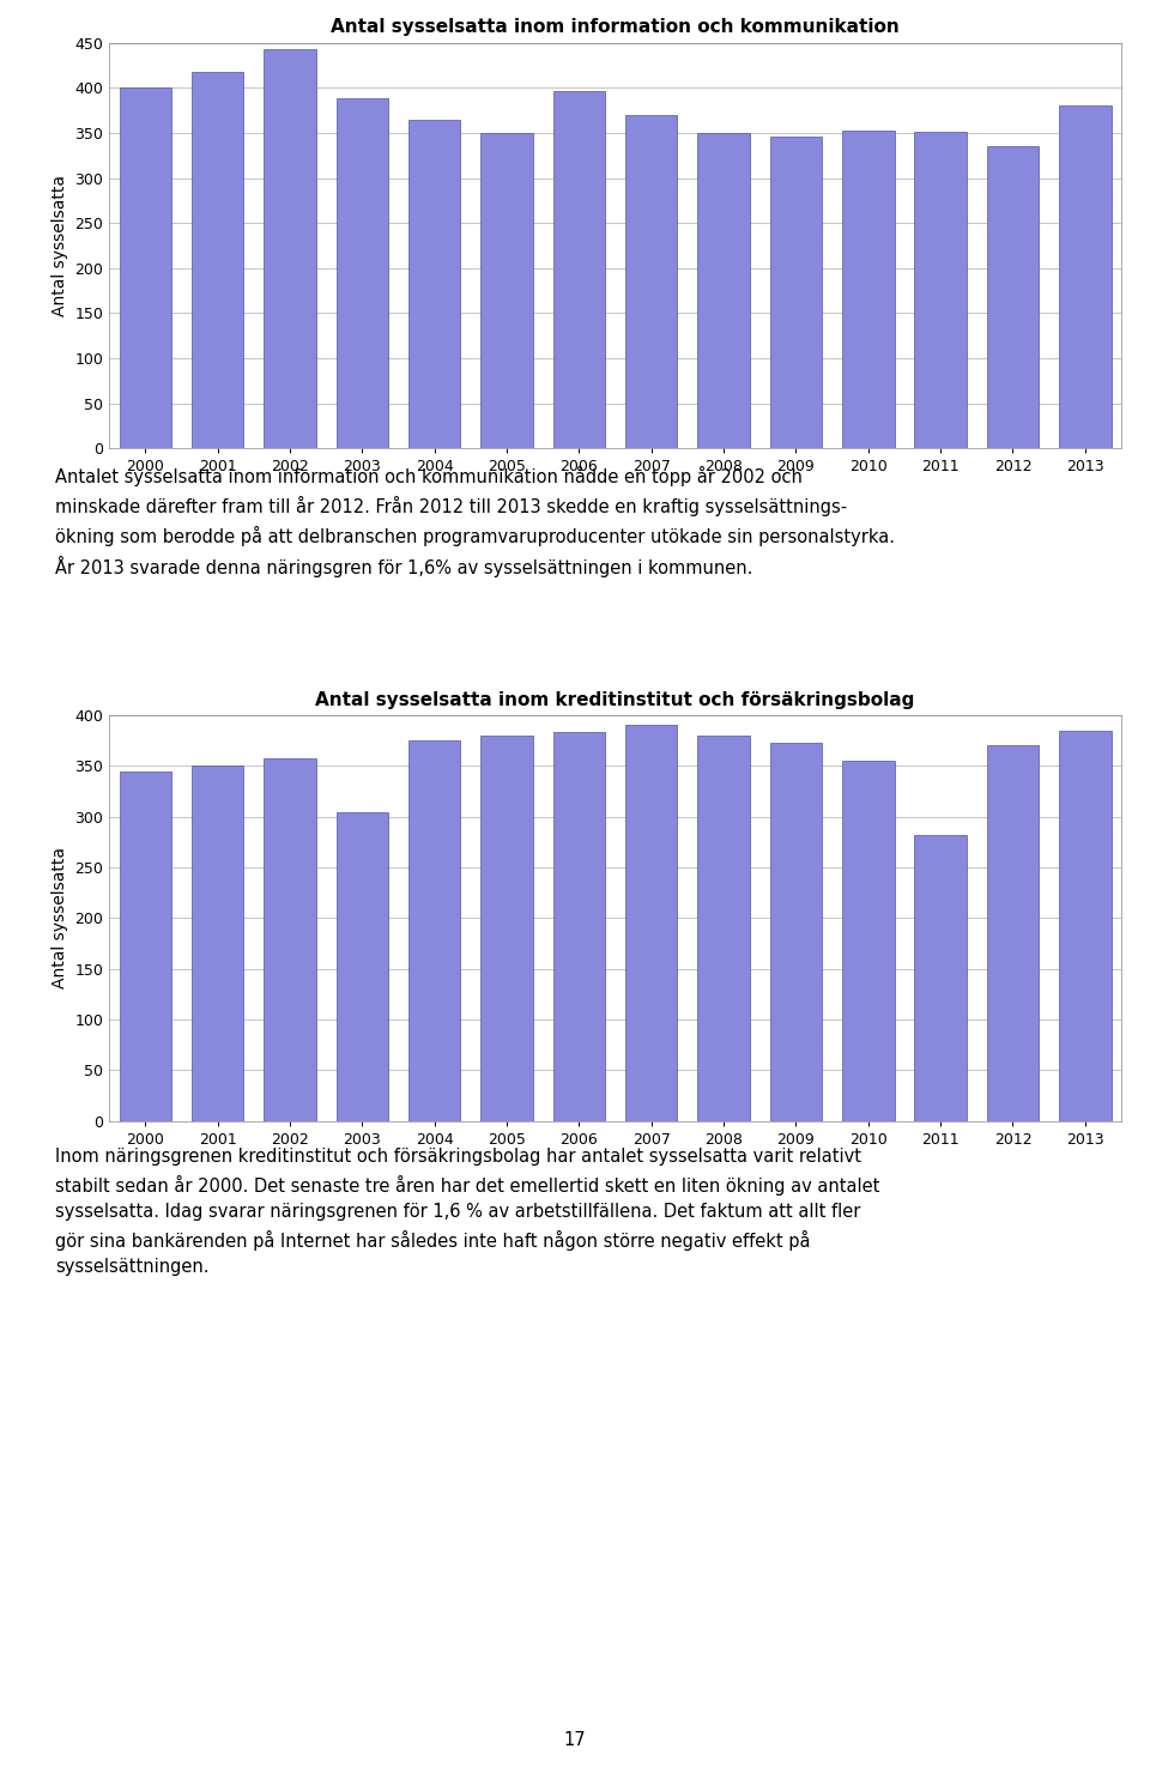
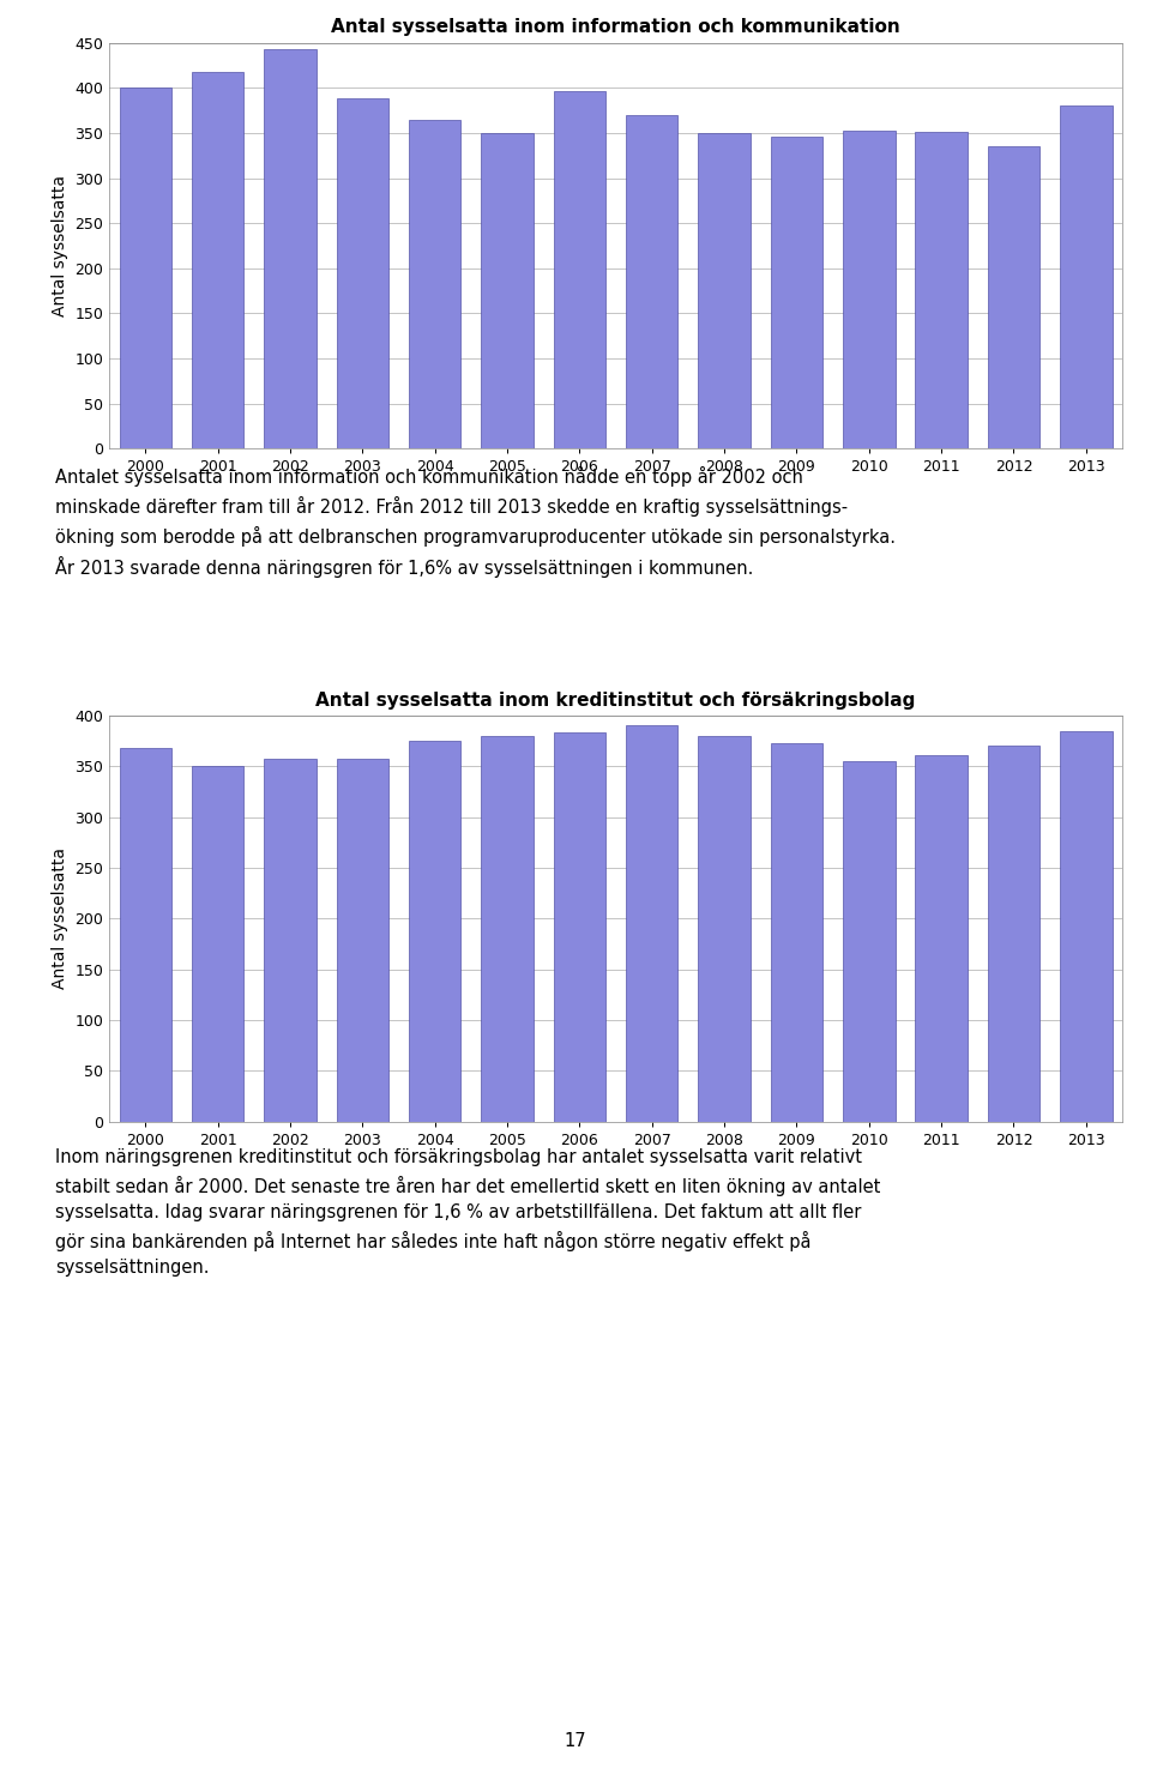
Antal sysselsatta inom kreditinstitut och försäkringsbolag/2000: 344 -> 368
Antal sysselsatta inom kreditinstitut och försäkringsbolag/2003: 304 -> 357
Antal sysselsatta inom kreditinstitut och försäkringsbolag/2011: 282 -> 361
